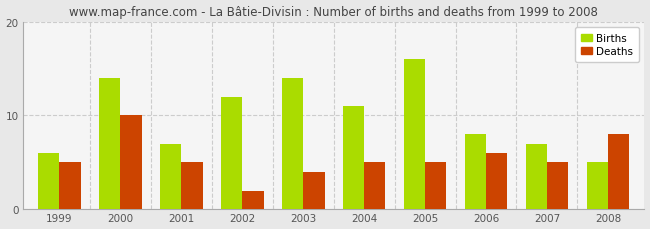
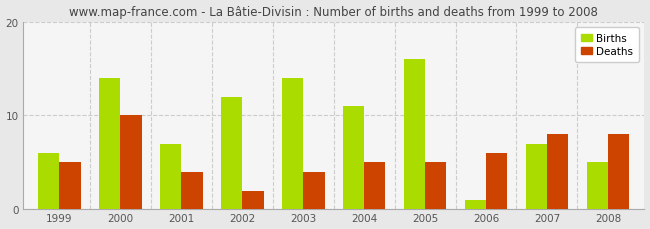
Deaths/2001: 5 -> 4
Births/2006: 8 -> 1
Deaths/2007: 5 -> 8
